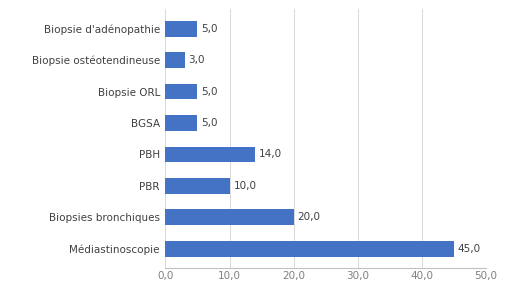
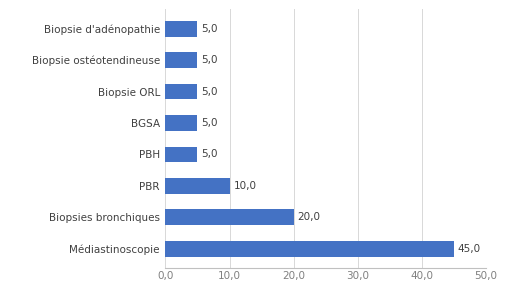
Biopsie ostéotendineuse: 3,0 -> 5,0
PBH: 14,0 -> 5,0
